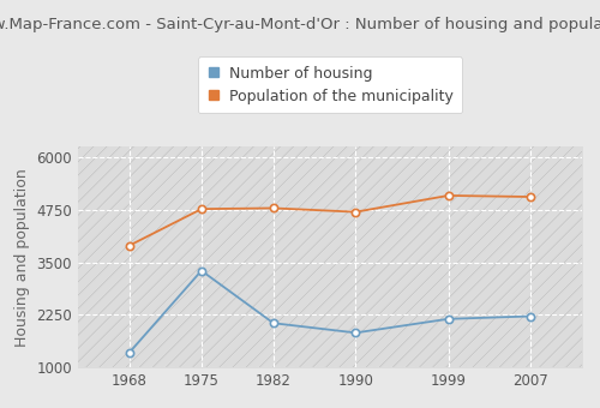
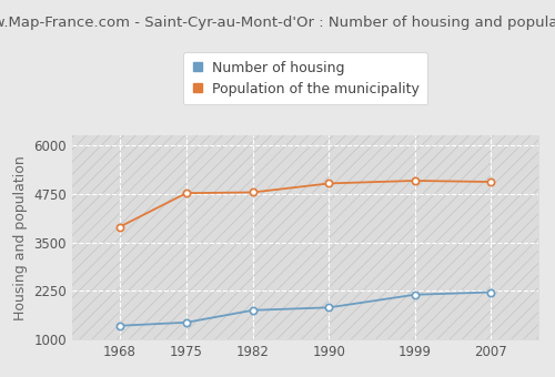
Number of housing/1975: 3300 -> 1440
Number of housing/1982: 2050 -> 1750
Population of the municipality/1990: 4700 -> 5020
